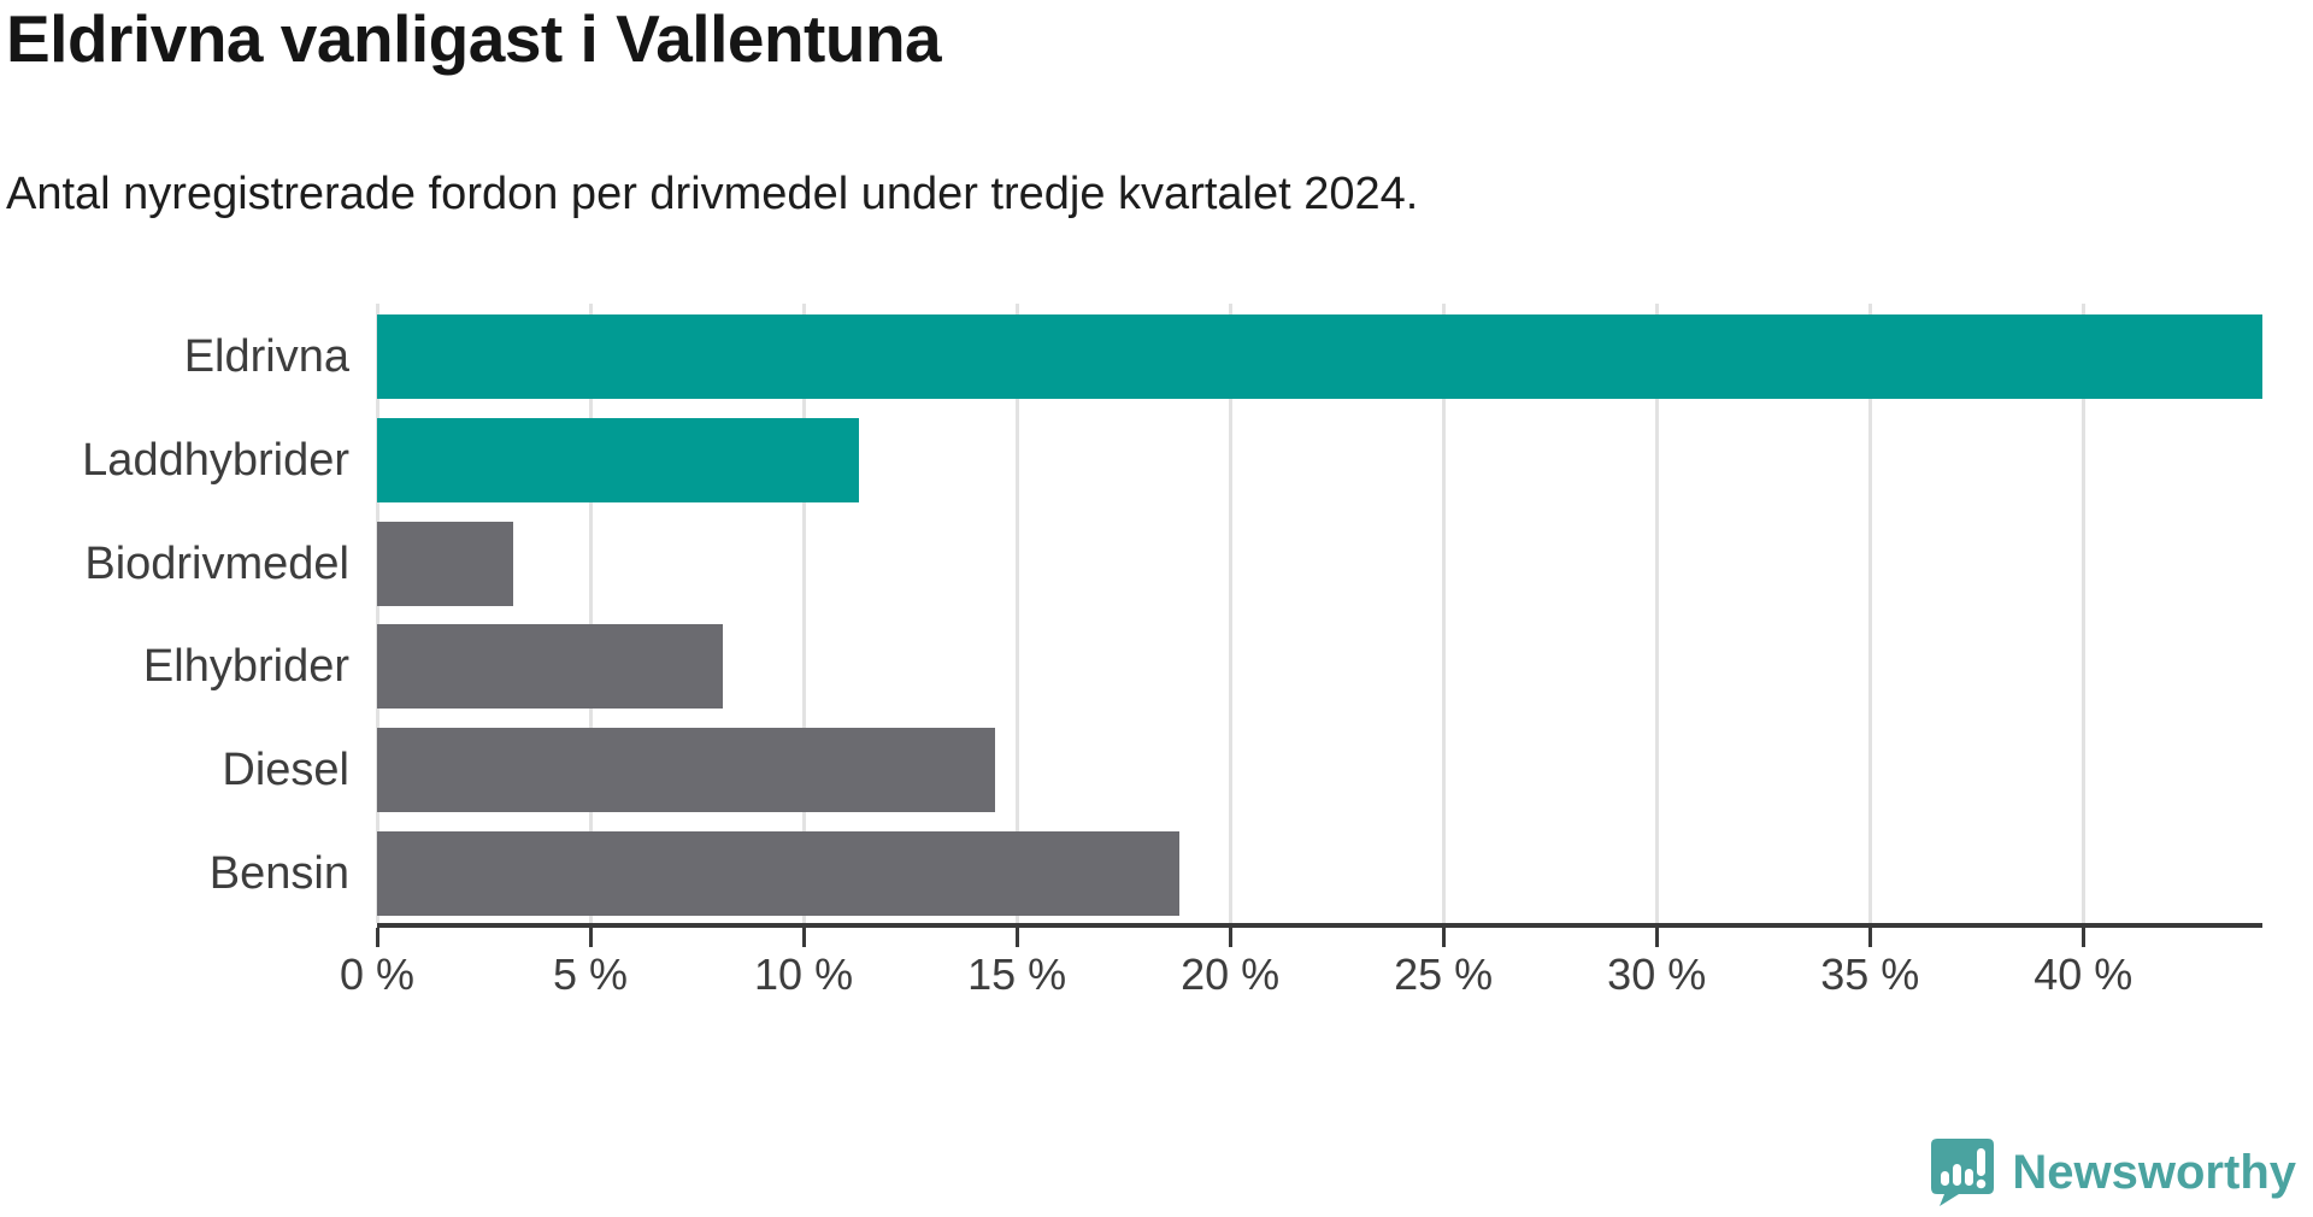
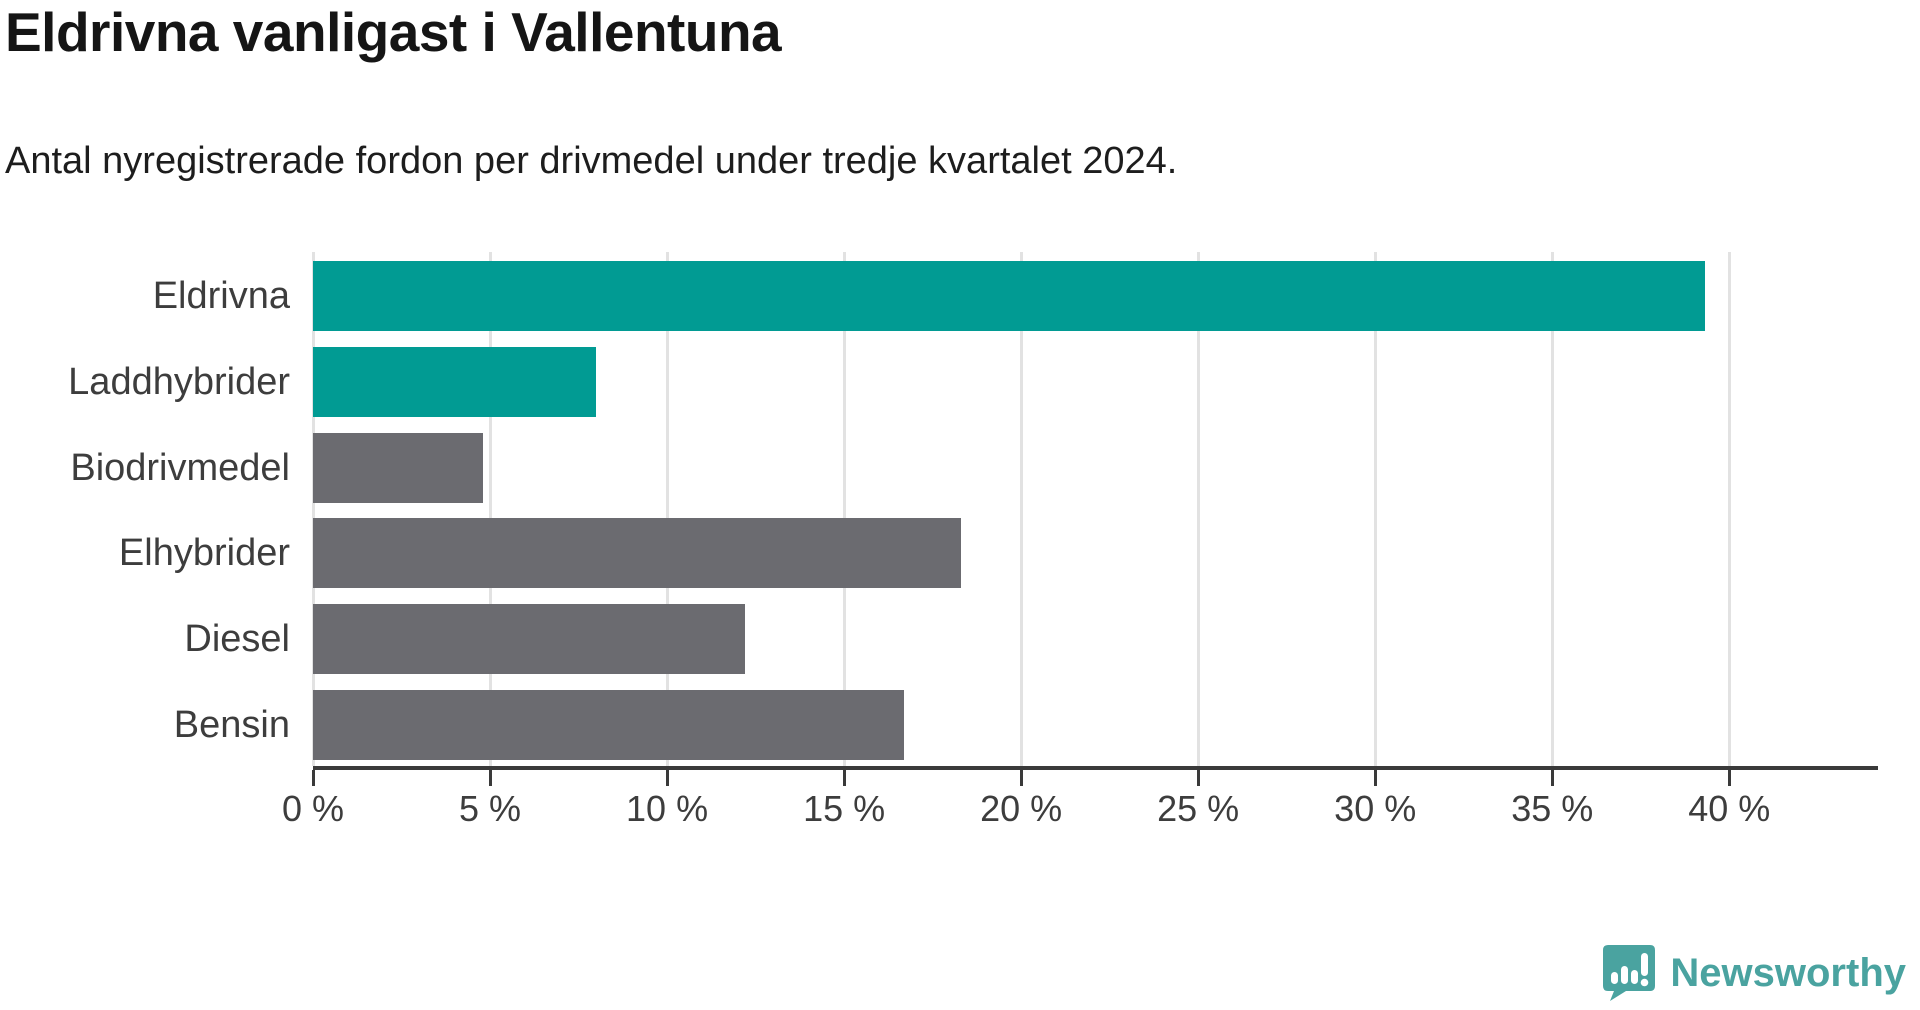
Eldrivna: 44.2% -> 39.3%
Laddhybrider: 11.3% -> 8.0%
Biodrivmedel: 3.2% -> 4.8%
Elhybrider: 8.1% -> 18.3%
Diesel: 14.5% -> 12.2%
Bensin: 18.8% -> 16.7%
